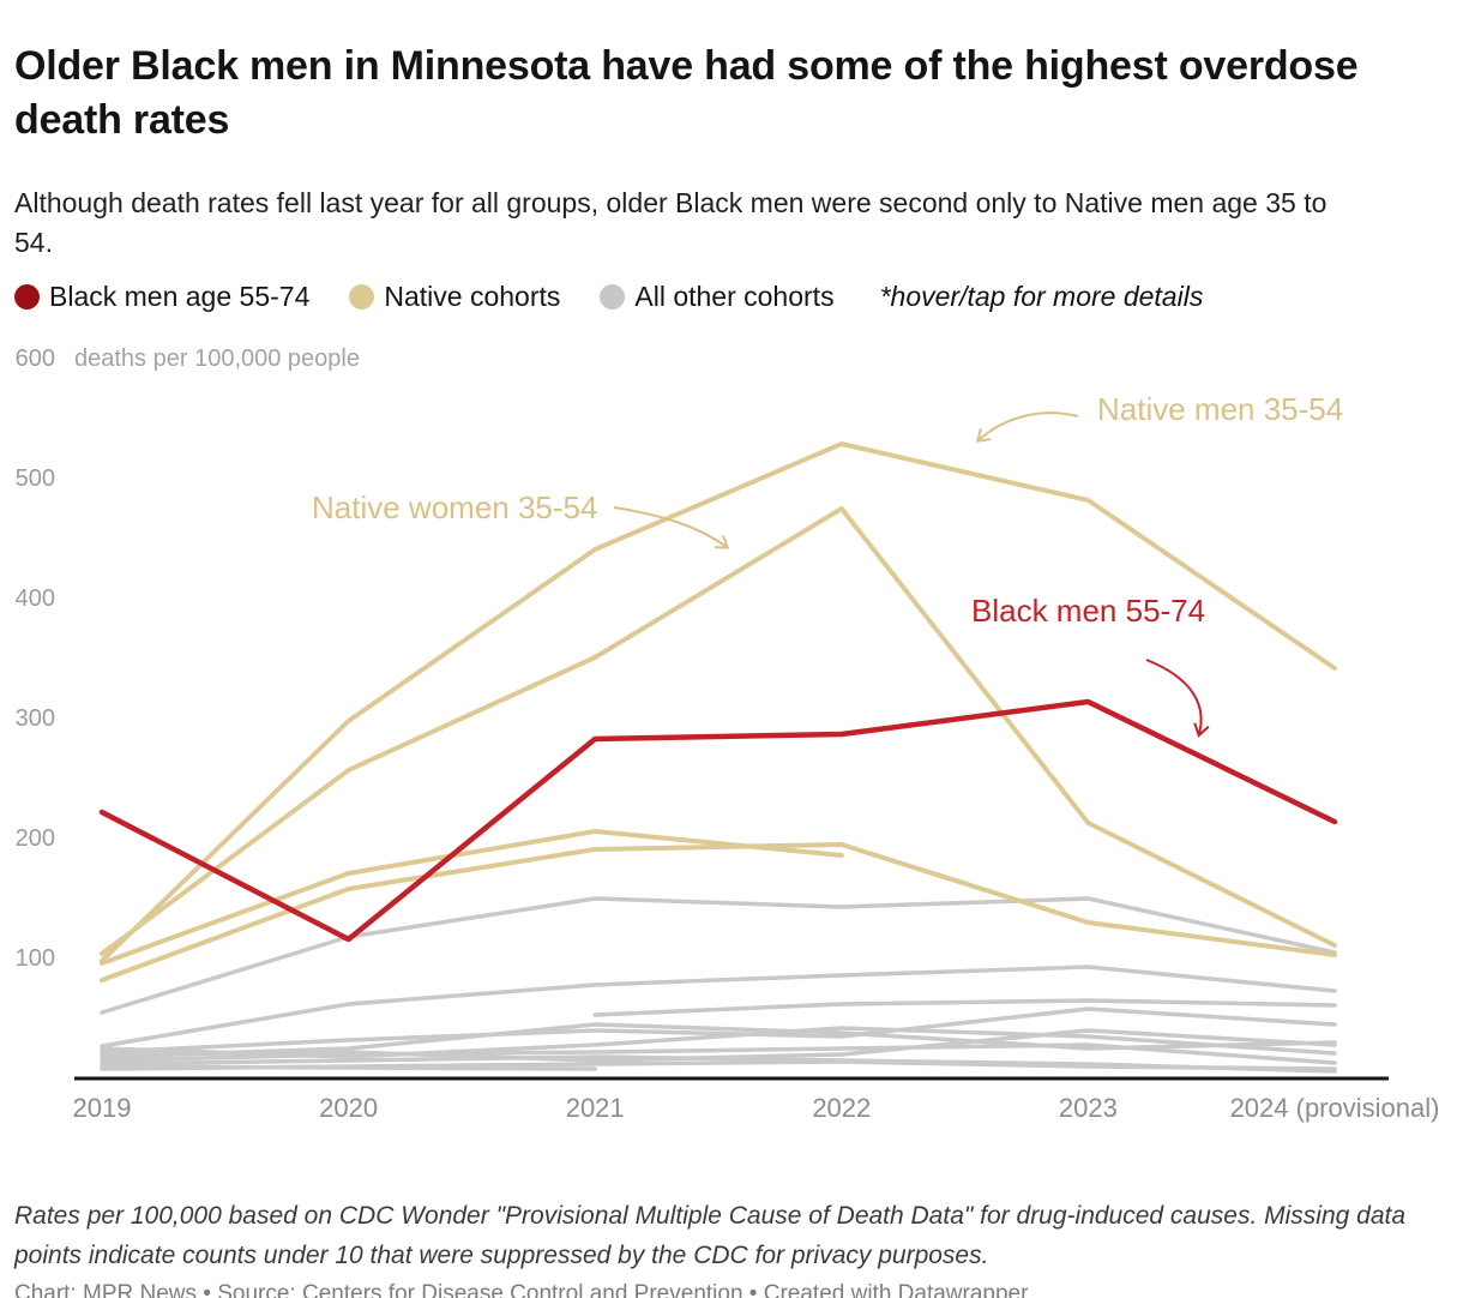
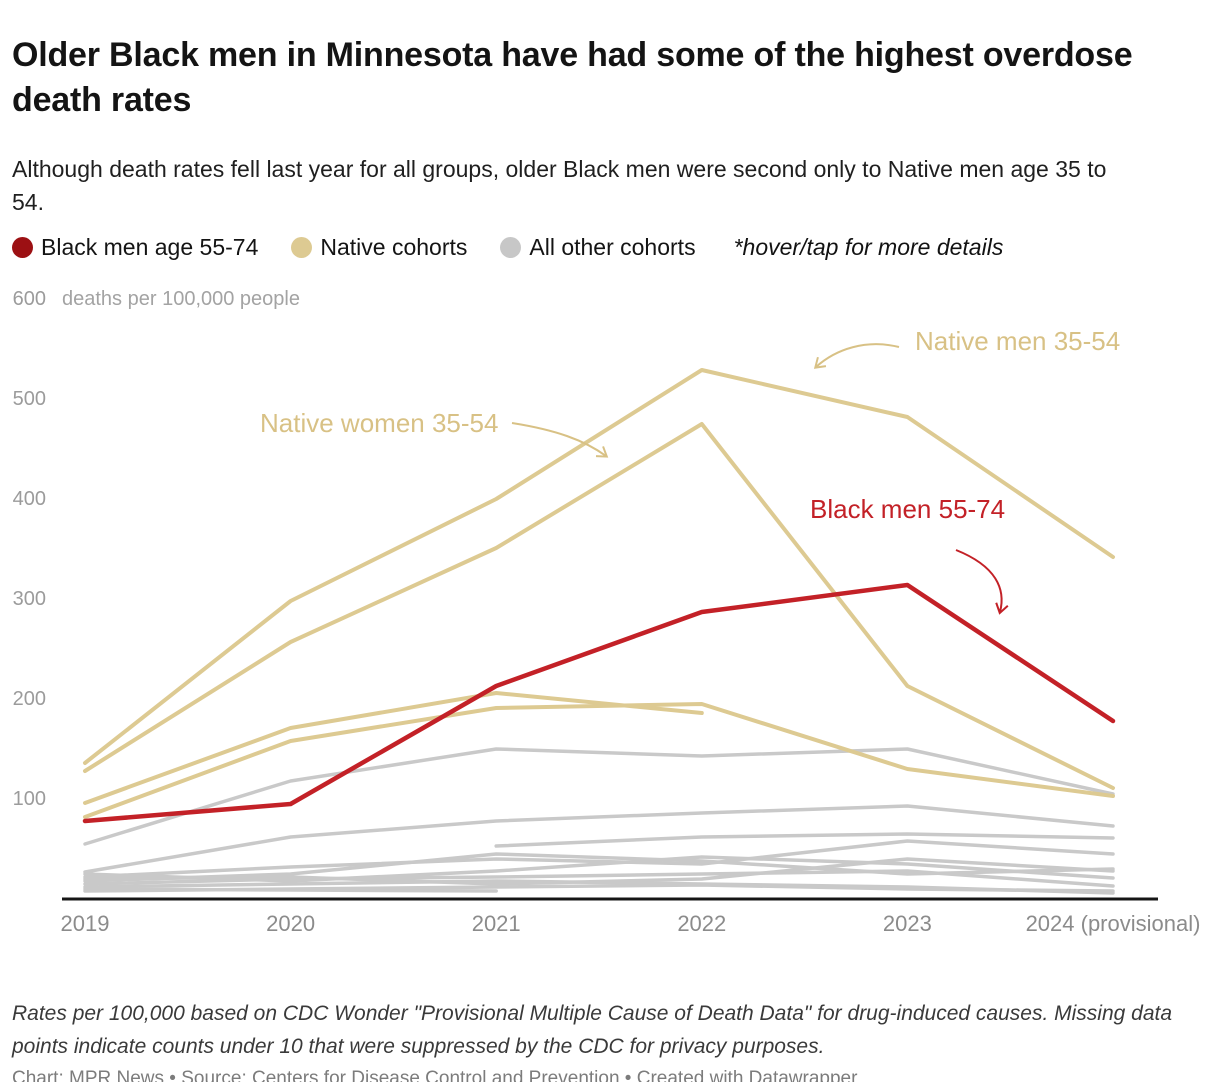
Native men 35-54/2019: 98 -> 136
Native women 35-54/2019: 104 -> 128
Black men 55-74/2019: 222 -> 78
Black men 55-74/2020: 116 -> 95
Native men 35-54/2021: 441 -> 400
Black men 55-74/2021: 283 -> 213
Black men 55-74/2024 (provisional): 214 -> 178
